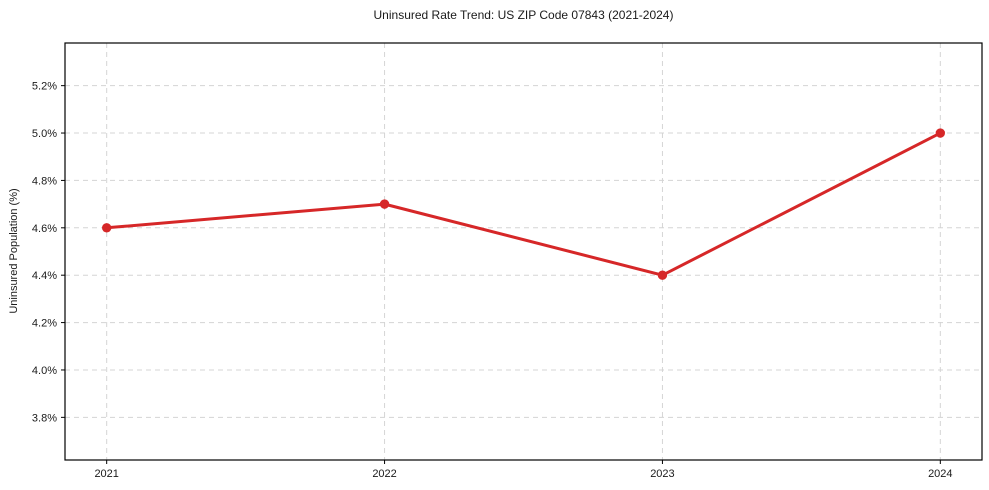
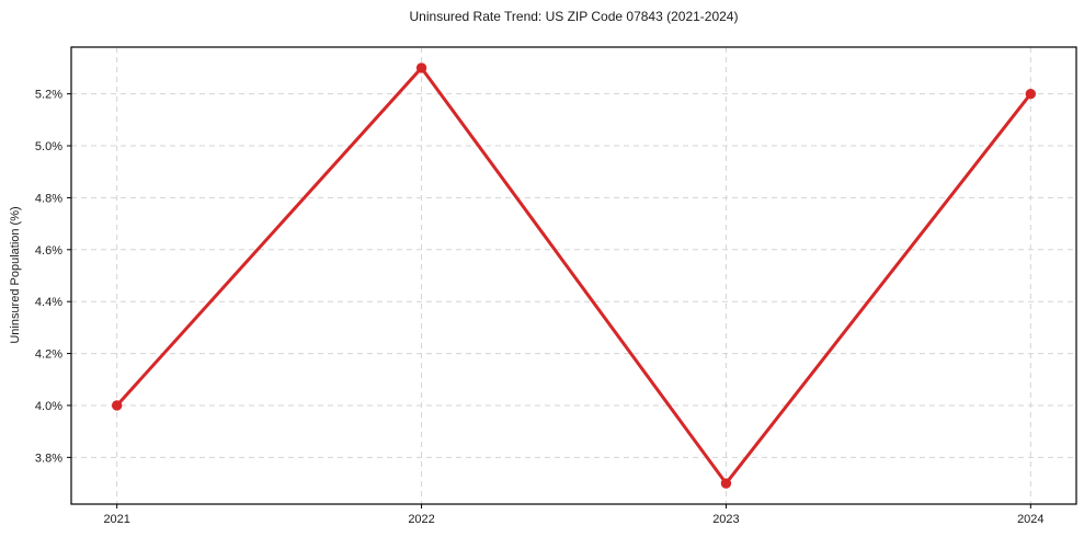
2021: 4.6% -> 4.0%
2022: 4.7% -> 5.3%
2023: 4.4% -> 3.7%
2024: 5.0% -> 5.2%
